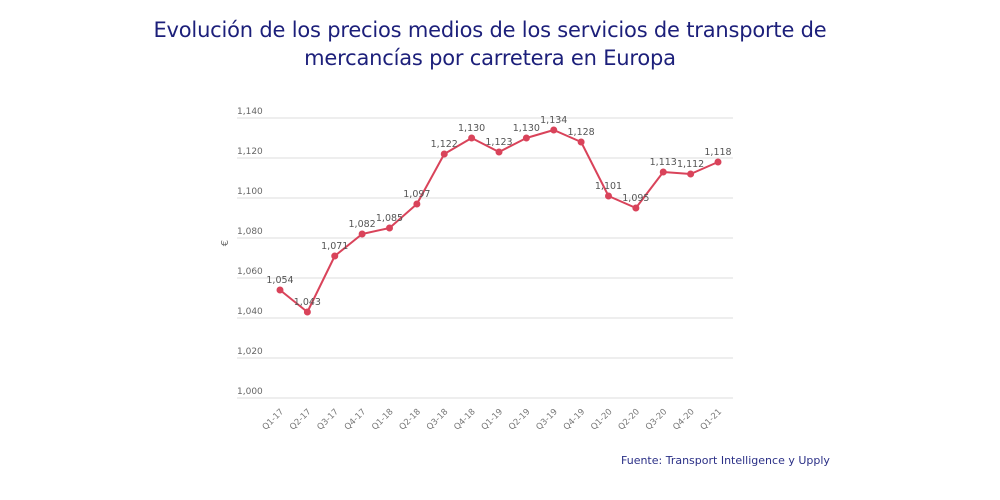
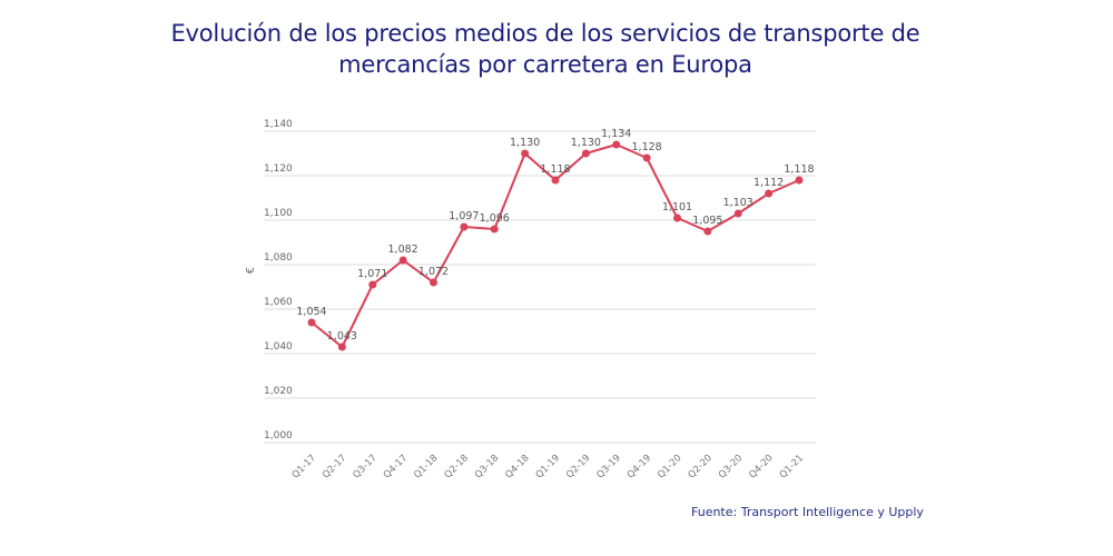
Q1-18: 1,085 -> 1,072
Q3-18: 1,122 -> 1,096
Q1-19: 1,123 -> 1,118
Q3-20: 1,113 -> 1,103
